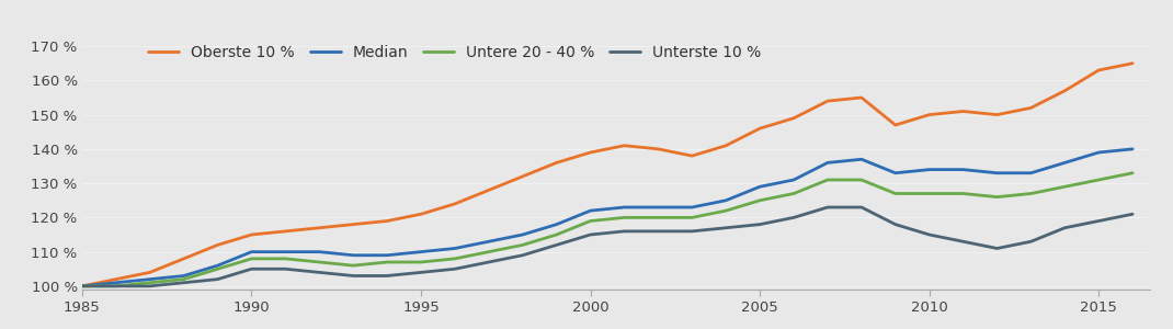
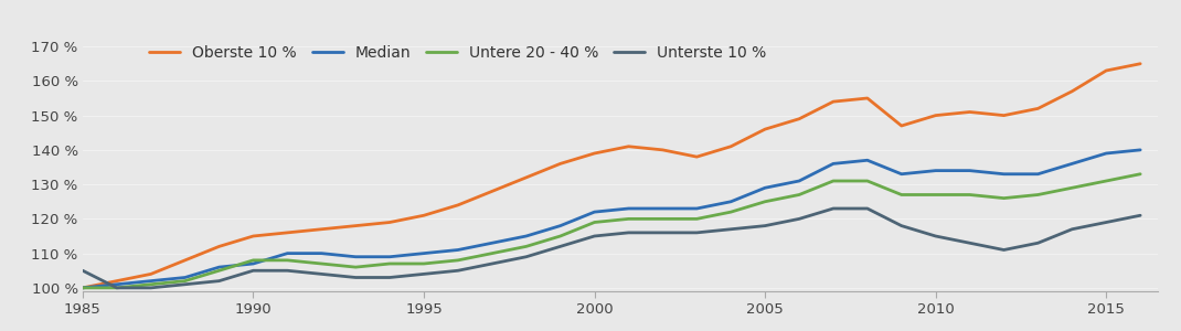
Unterste 10 %/1985: 100 % -> 105 %
Median/1990: 110 % -> 107 %
